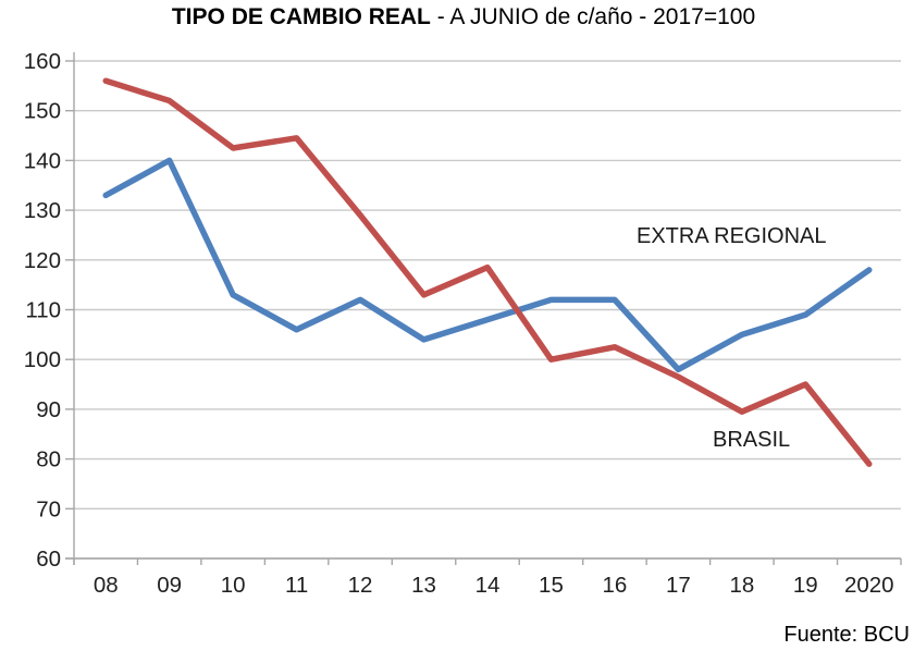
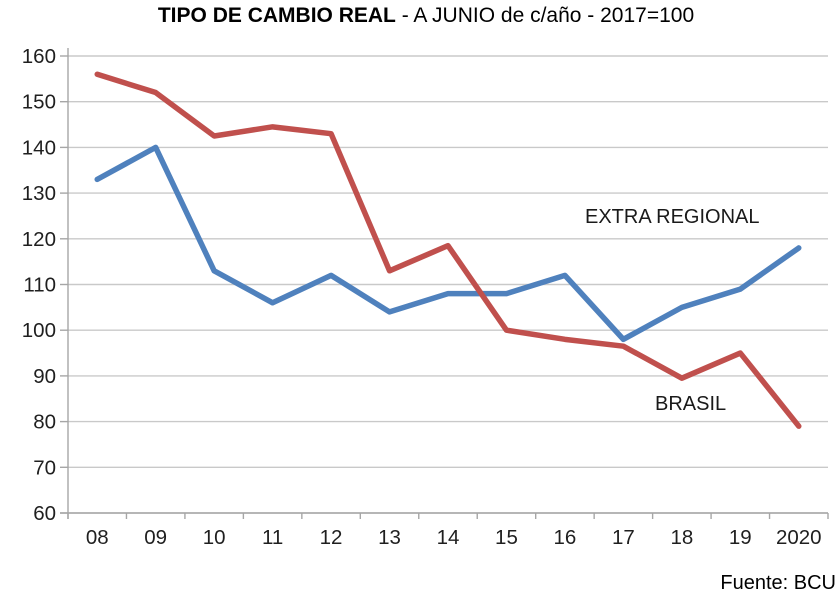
BRASIL/12: 129 -> 143
EXTRA REGIONAL/15: 112 -> 108
BRASIL/16: 102 -> 98
